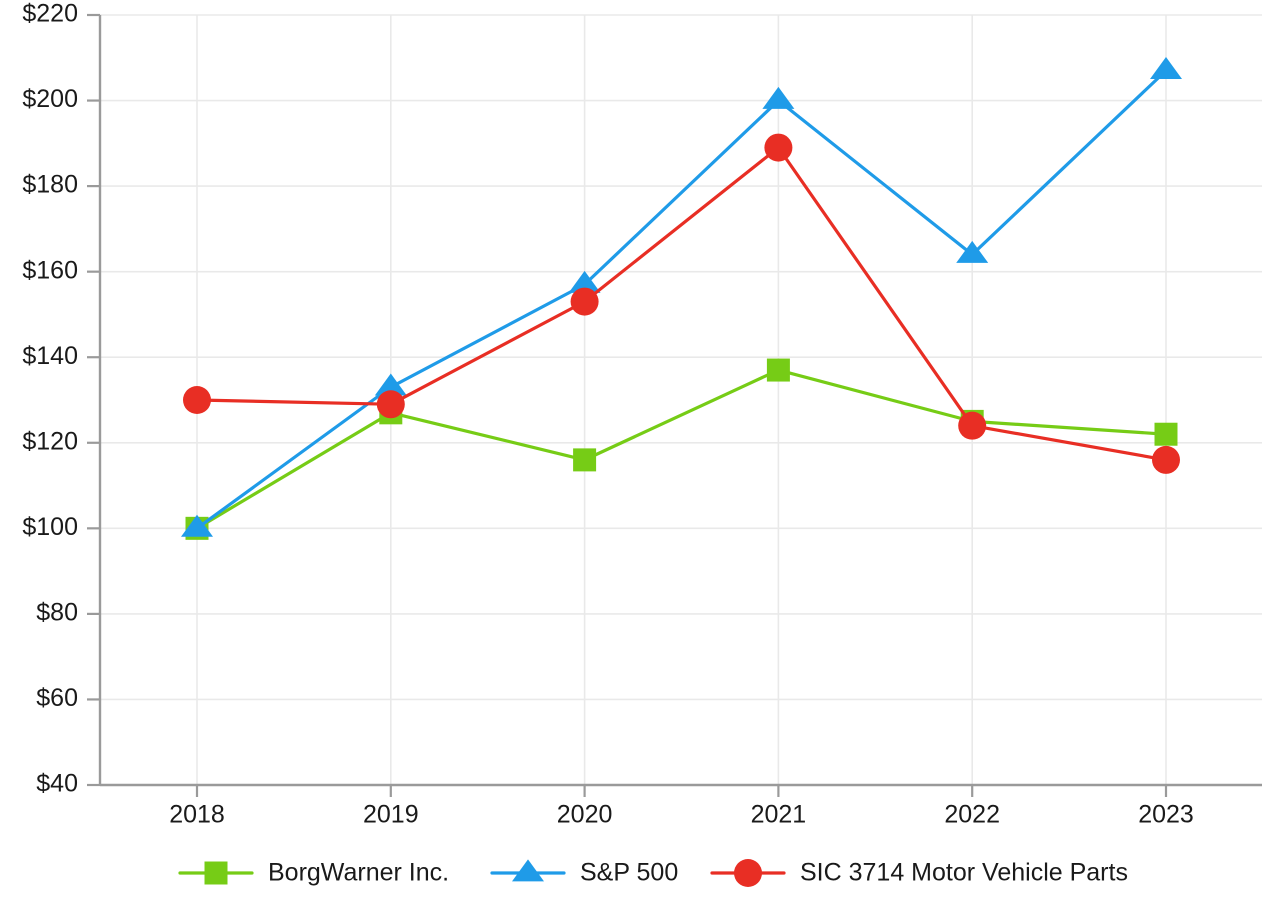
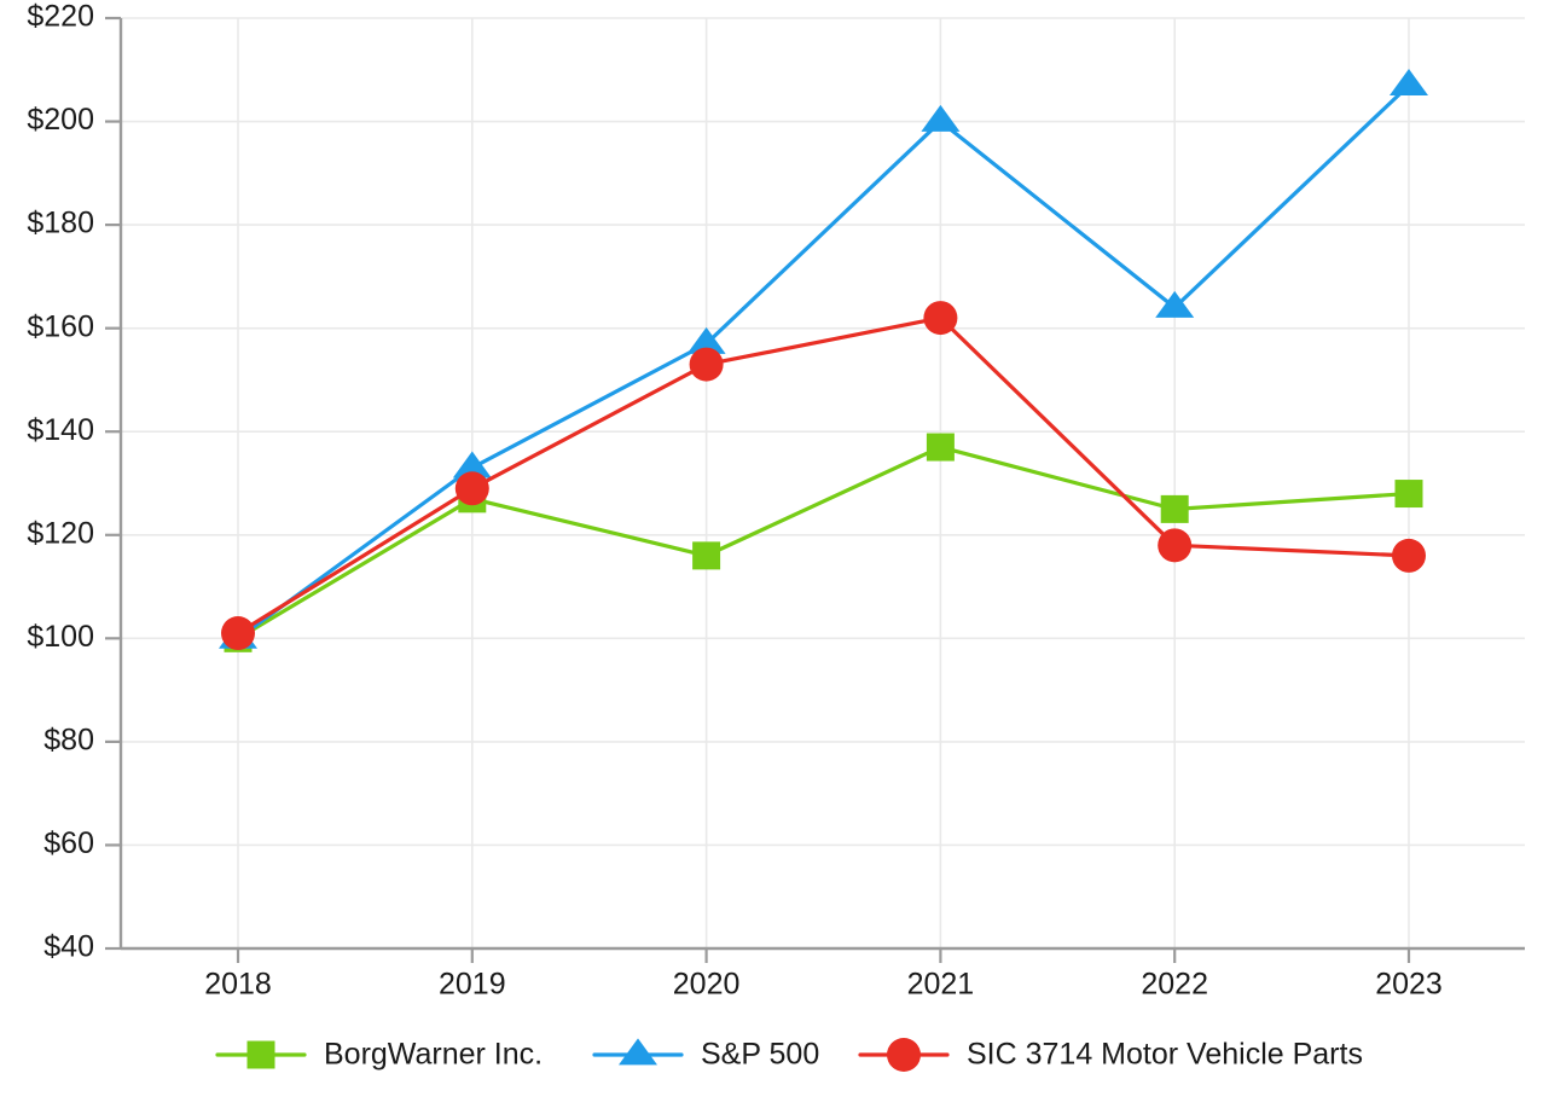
SIC 3714 Motor Vehicle Parts/2018: $130 -> $101
SIC 3714 Motor Vehicle Parts/2021: $189 -> $162
SIC 3714 Motor Vehicle Parts/2022: $124 -> $118
BorgWarner Inc./2023: $122 -> $128
